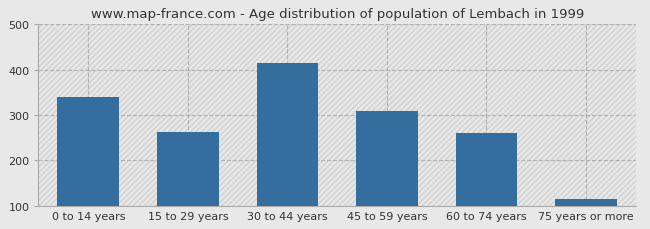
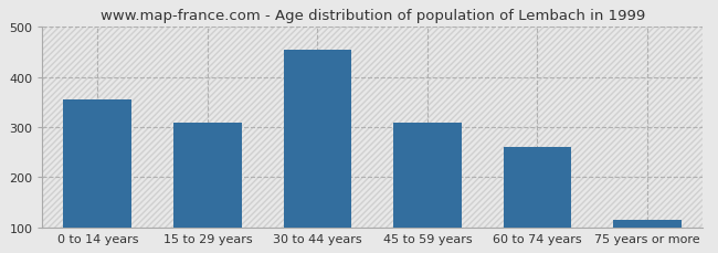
0 to 14 years: 340 -> 355
15 to 29 years: 262 -> 310
30 to 44 years: 415 -> 455
